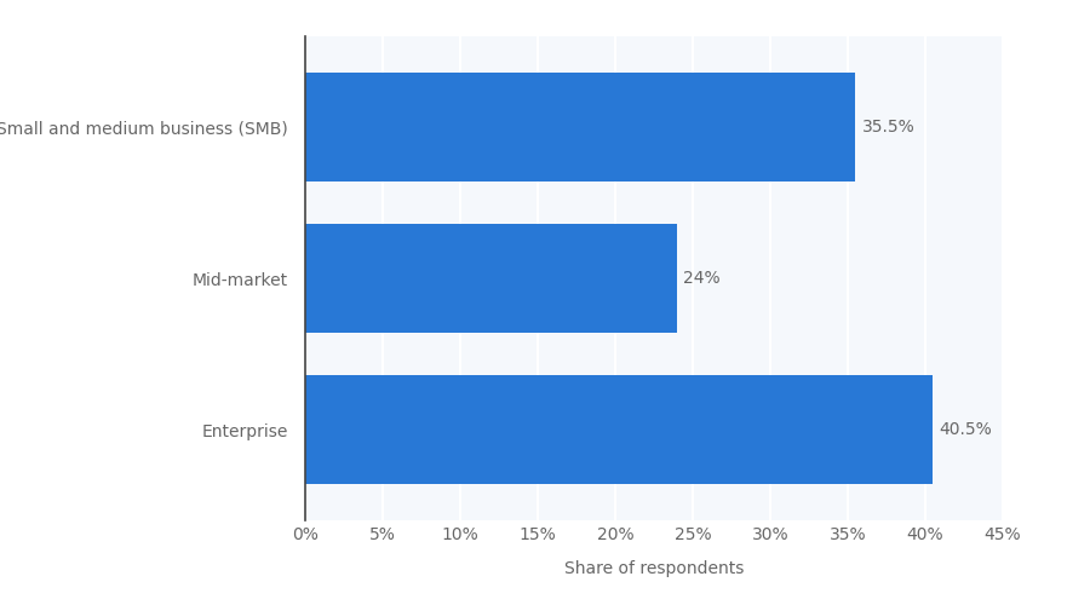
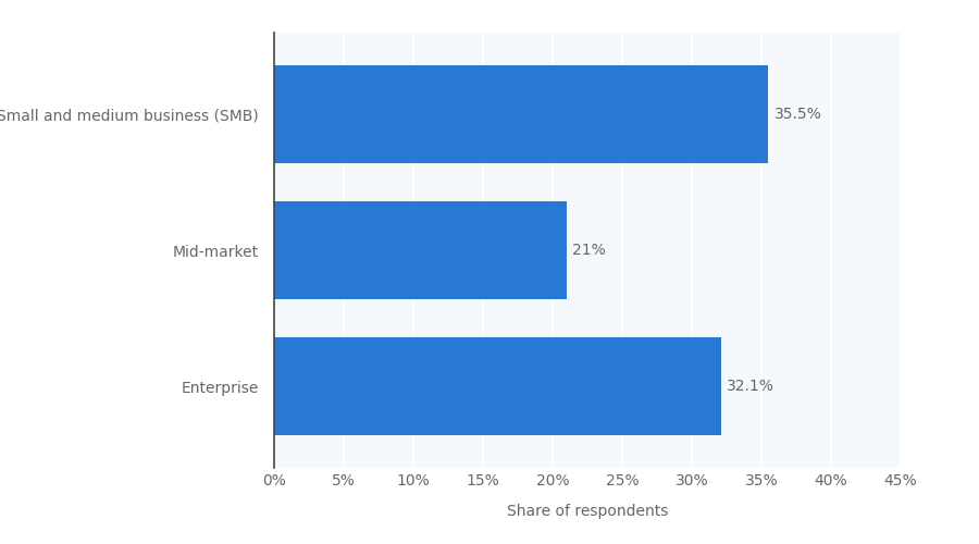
Mid-market: 24% -> 21%
Enterprise: 40.5% -> 32.1%
